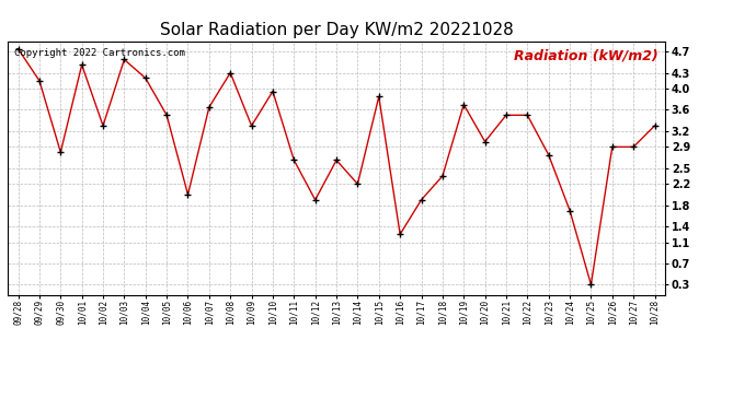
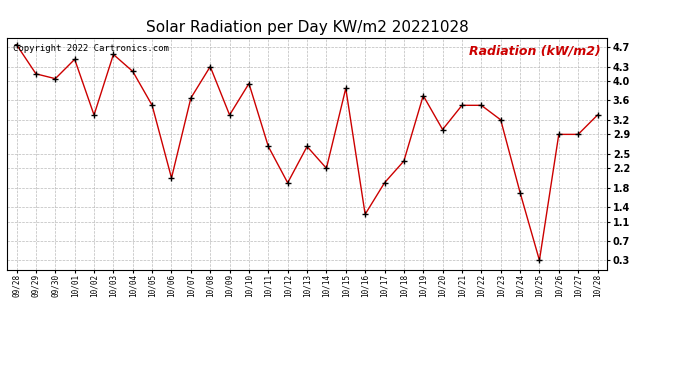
09/30: 2.80 -> 4.05
10/23: 2.75 -> 3.20
